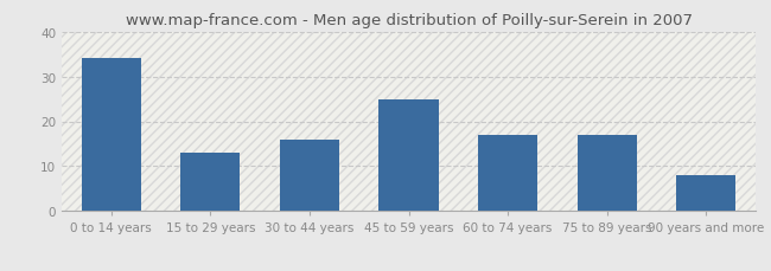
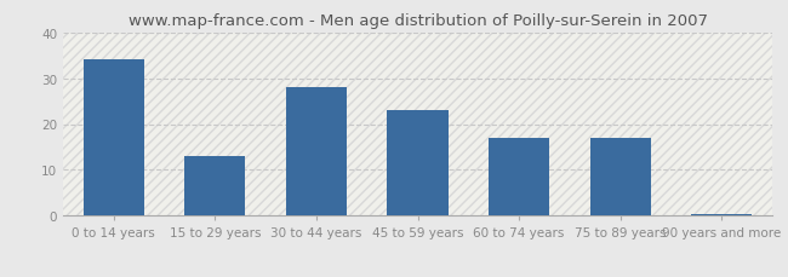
30 to 44 years: 16.0 -> 28.0
45 to 59 years: 25.0 -> 23.0
90 years and more: 8.0 -> 0.5
